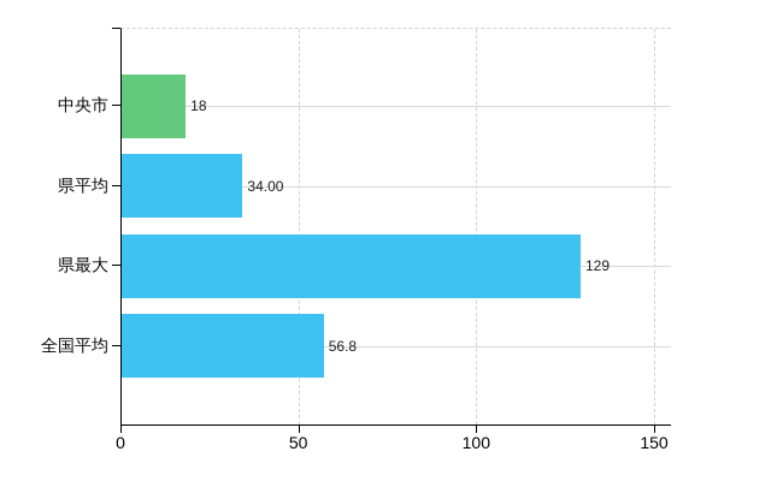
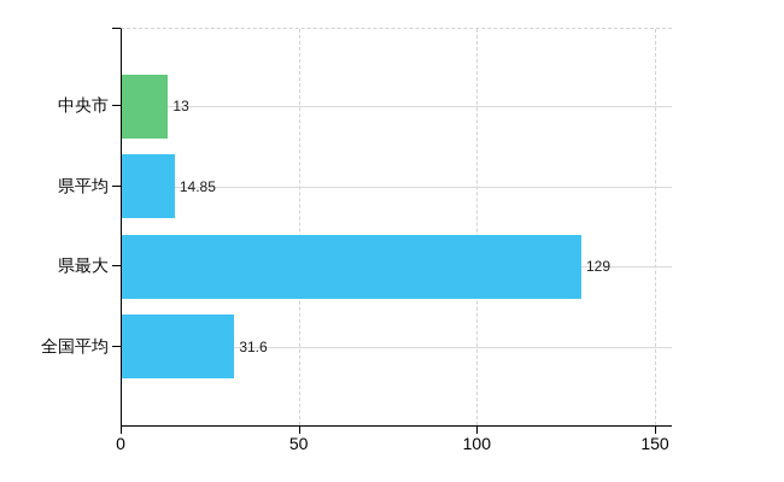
中央市: 18 -> 13
県平均: 34.00 -> 14.85
全国平均: 56.8 -> 31.6
